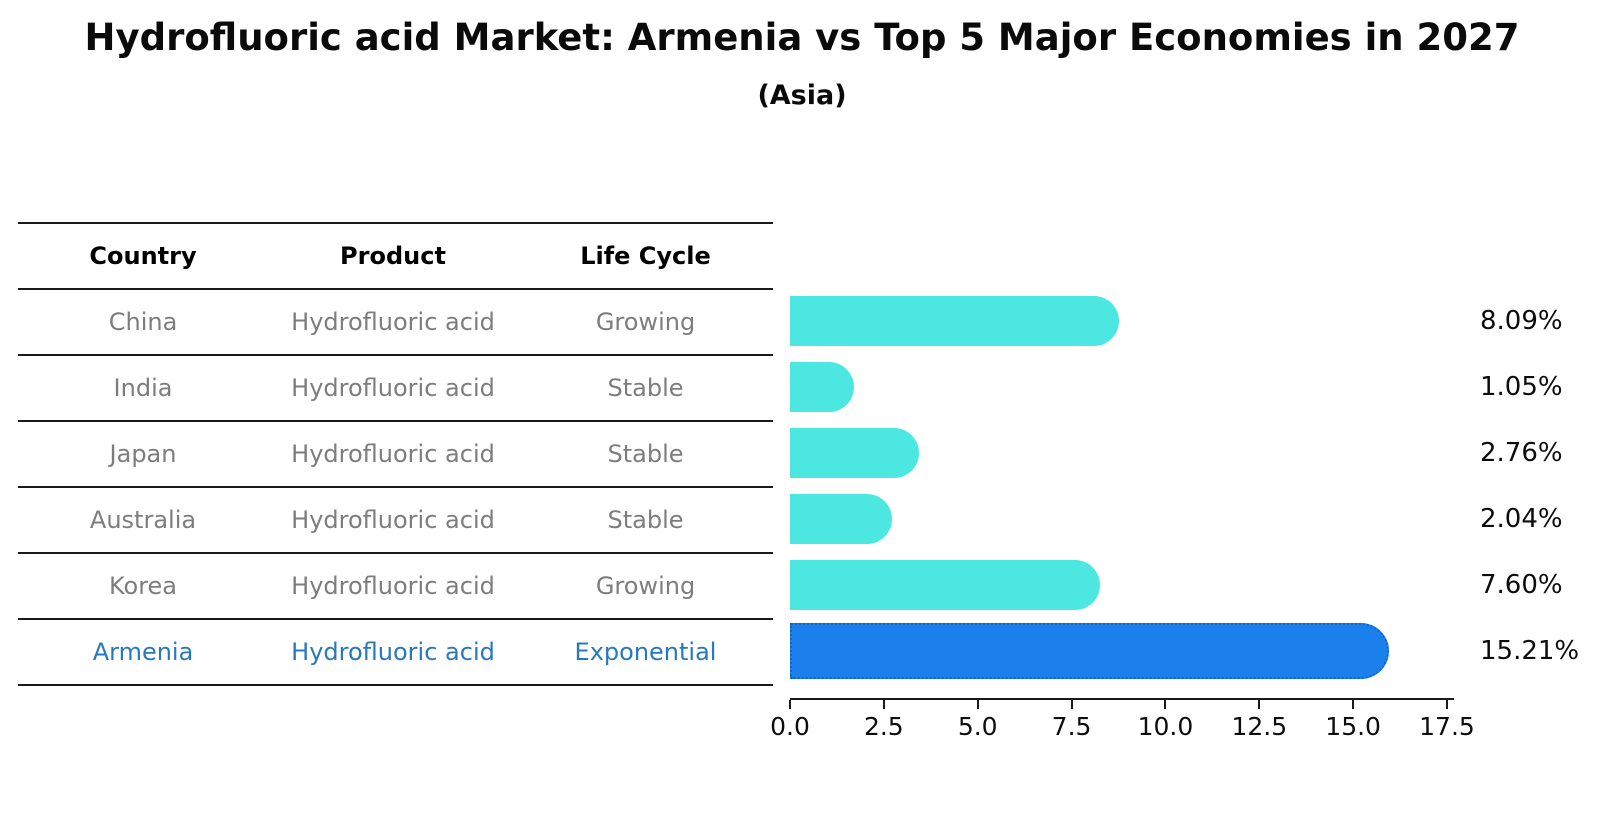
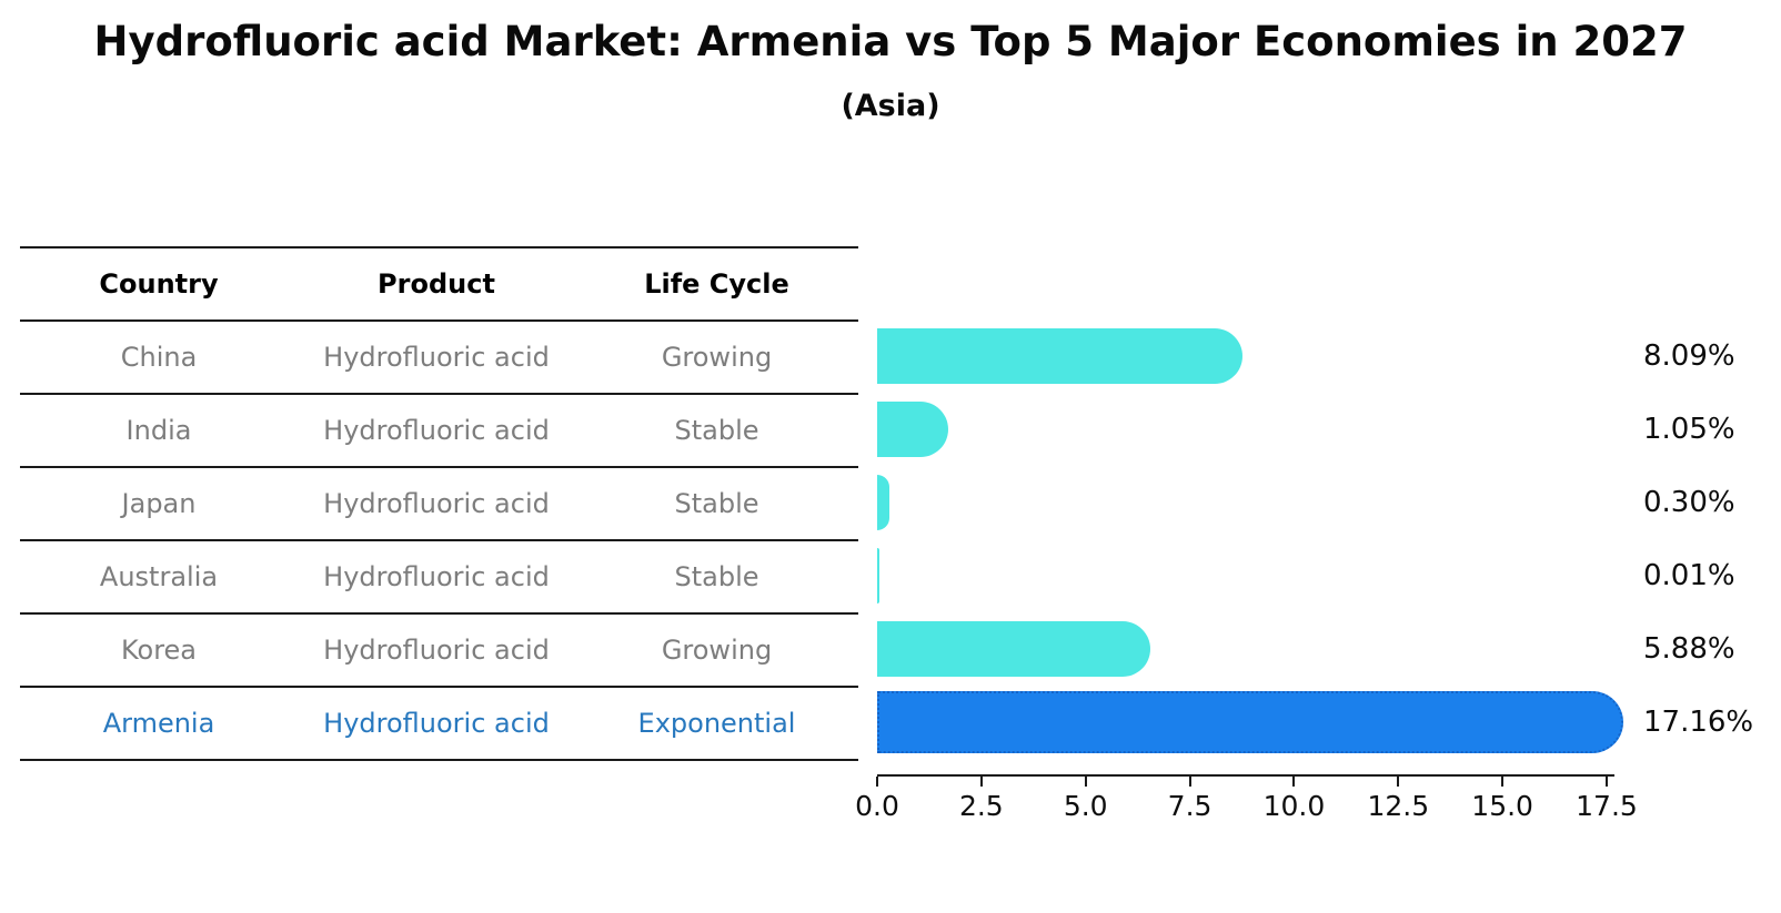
Japan: 2.76% -> 0.30%
Australia: 2.04% -> 0.01%
Korea: 7.60% -> 5.88%
Armenia: 15.21% -> 17.16%
